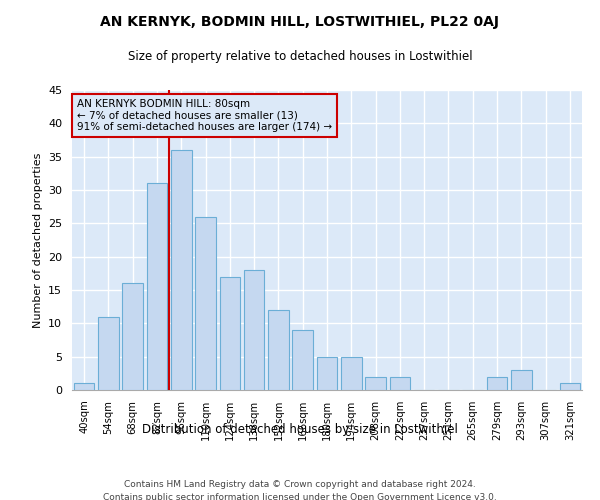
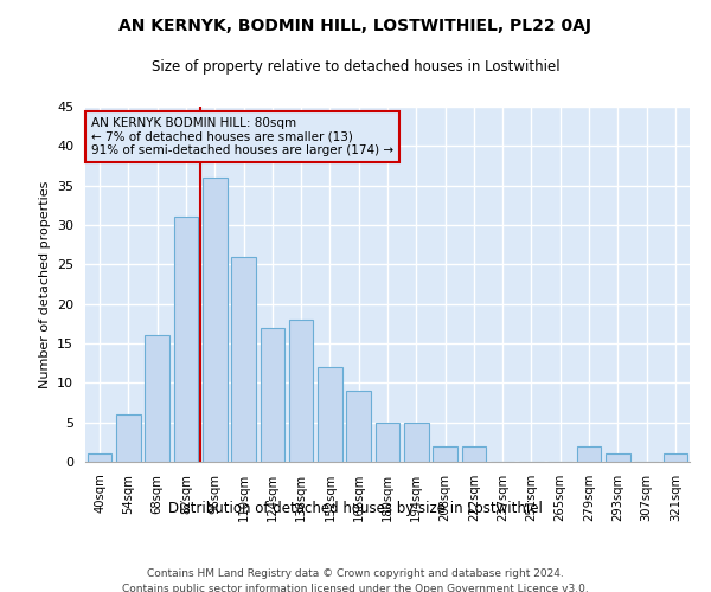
54sqm: 11 -> 6
293sqm: 3 -> 1
